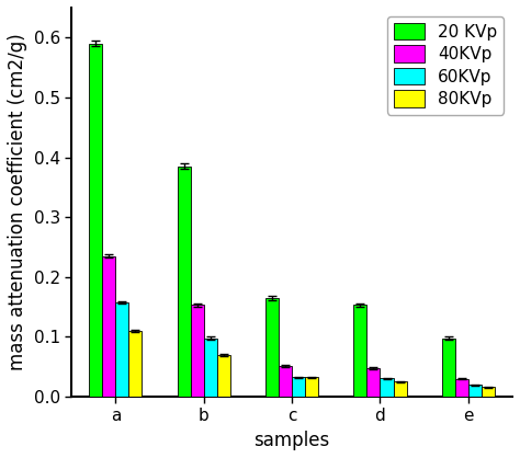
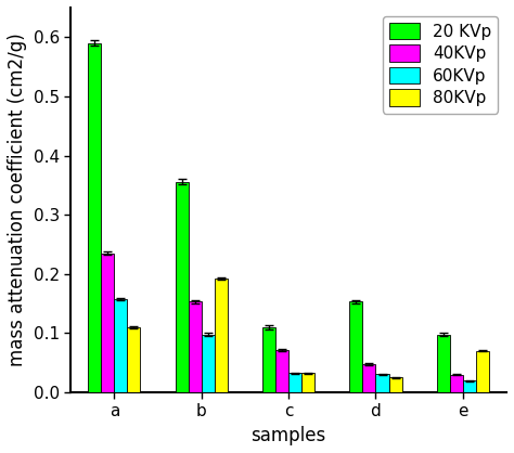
20 KVp/b: 0.385 -> 0.356
80KVp/b: 0.070 -> 0.192
20 KVp/c: 0.165 -> 0.110
40KVp/c: 0.052 -> 0.072
80KVp/e: 0.016 -> 0.070
